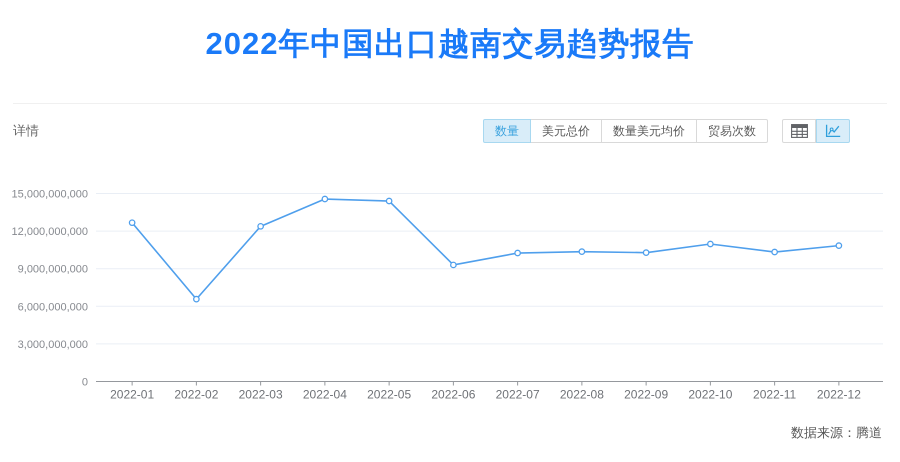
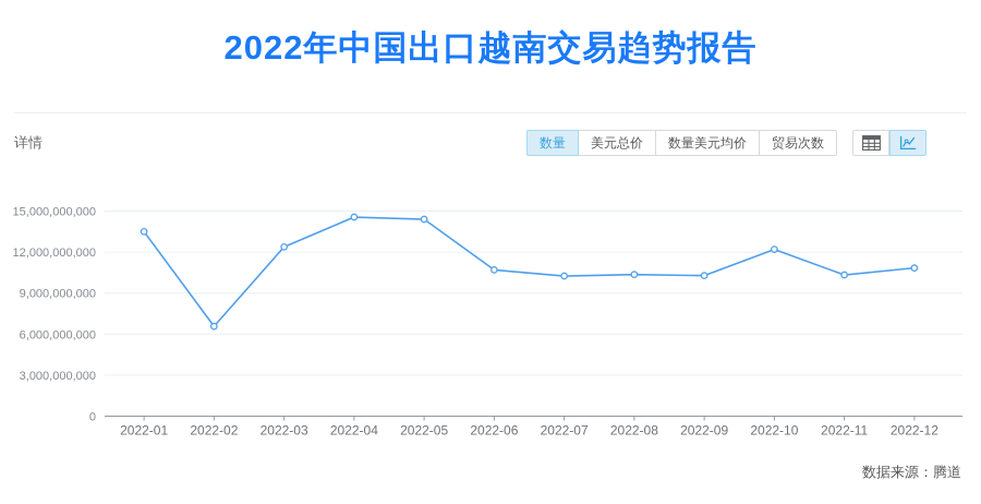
2022-01: 12700000000 -> 13500000000
2022-06: 9300000000 -> 10700000000
2022-10: 11000000000 -> 12200000000
